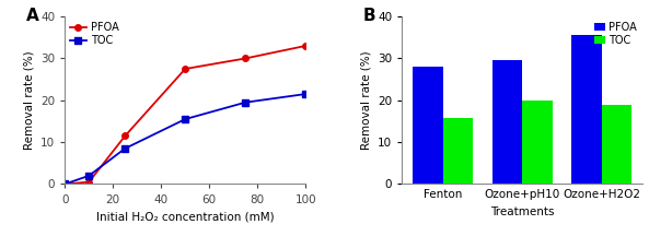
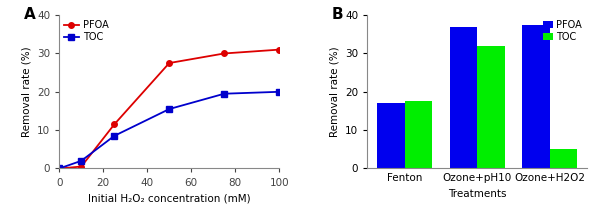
PFOA/100: 33.0 -> 31.0
TOC/100: 21.5 -> 20.0
PFOA/Fenton: 28.0 -> 17.0
TOC/Fenton: 15.8 -> 17.5
PFOA/Ozone+pH10: 29.5 -> 37.0
TOC/Ozone+pH10: 20.0 -> 32.0
PFOA/Ozone+H2O2: 35.5 -> 37.5
TOC/Ozone+H2O2: 19.0 -> 5.0
